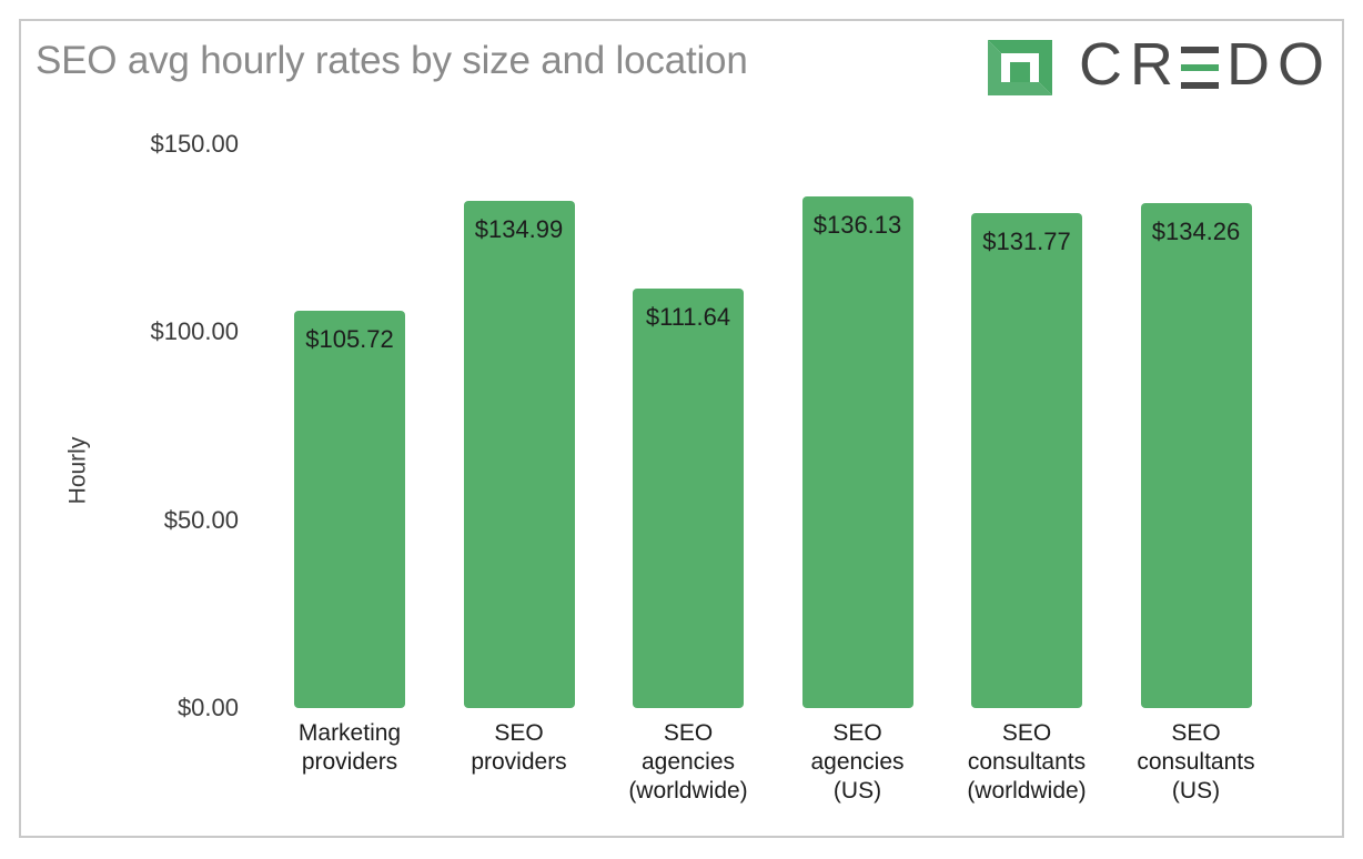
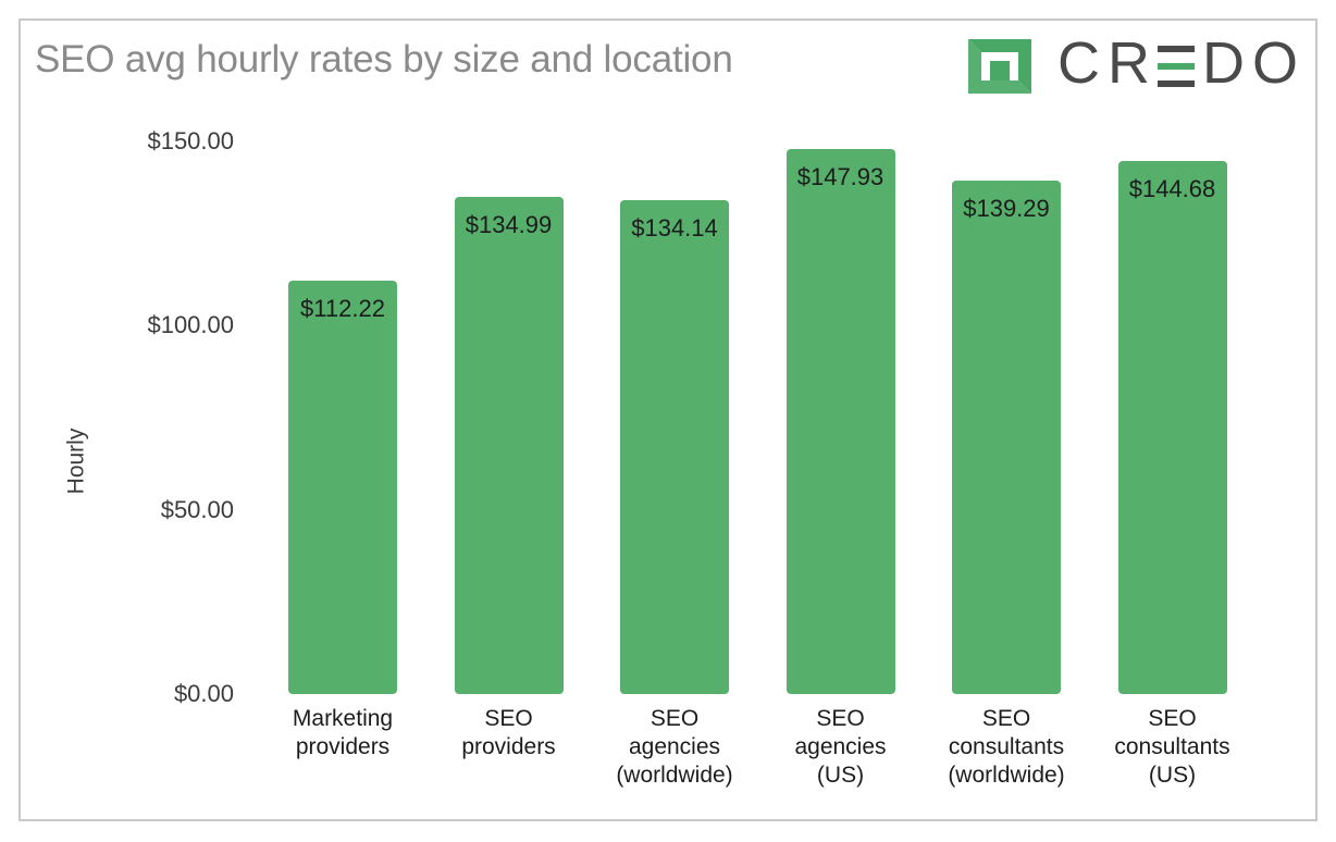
Marketing providers: $105.72 -> $112.22
SEO agencies (worldwide): $111.64 -> $134.14
SEO agencies (US): $136.13 -> $147.93
SEO consultants (worldwide): $131.77 -> $139.29
SEO consultants (US): $134.26 -> $144.68
